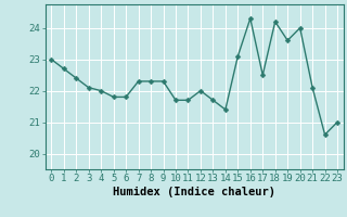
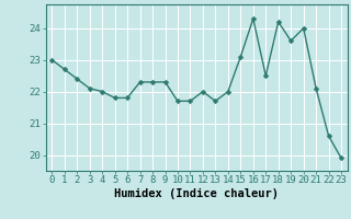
14: 21.4 -> 22.0
23: 21.0 -> 19.9
